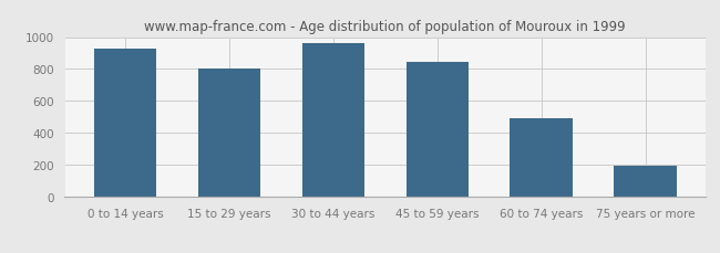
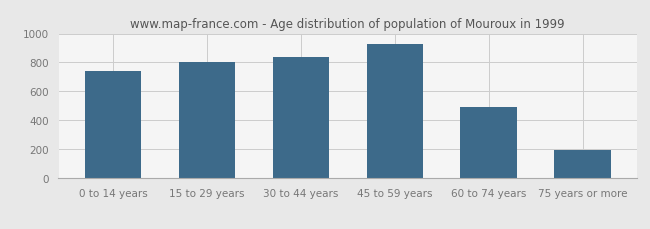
0 to 14 years: 920 -> 740
30 to 44 years: 960 -> 840
45 to 59 years: 840 -> 930
